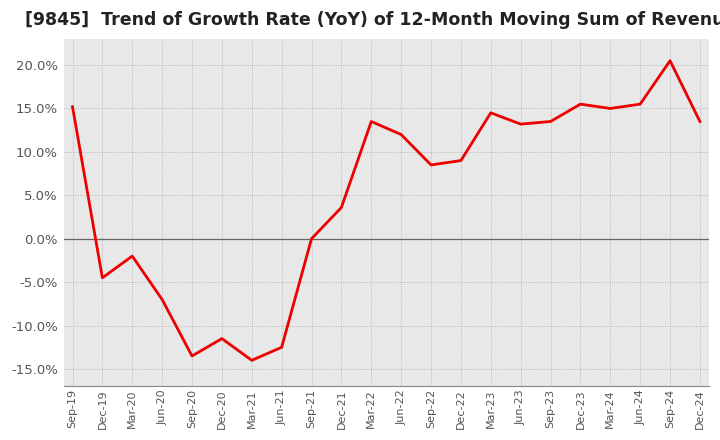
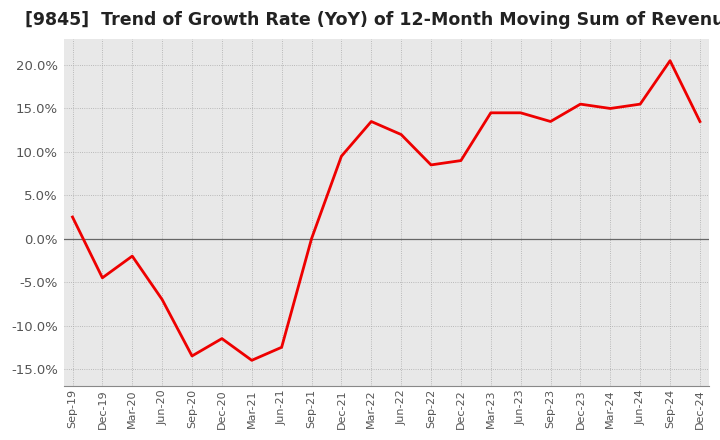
Sep-19: 15.2% -> 2.5%
Dec-21: 3.6% -> 9.5%
Jun-23: 13.2% -> 14.5%
